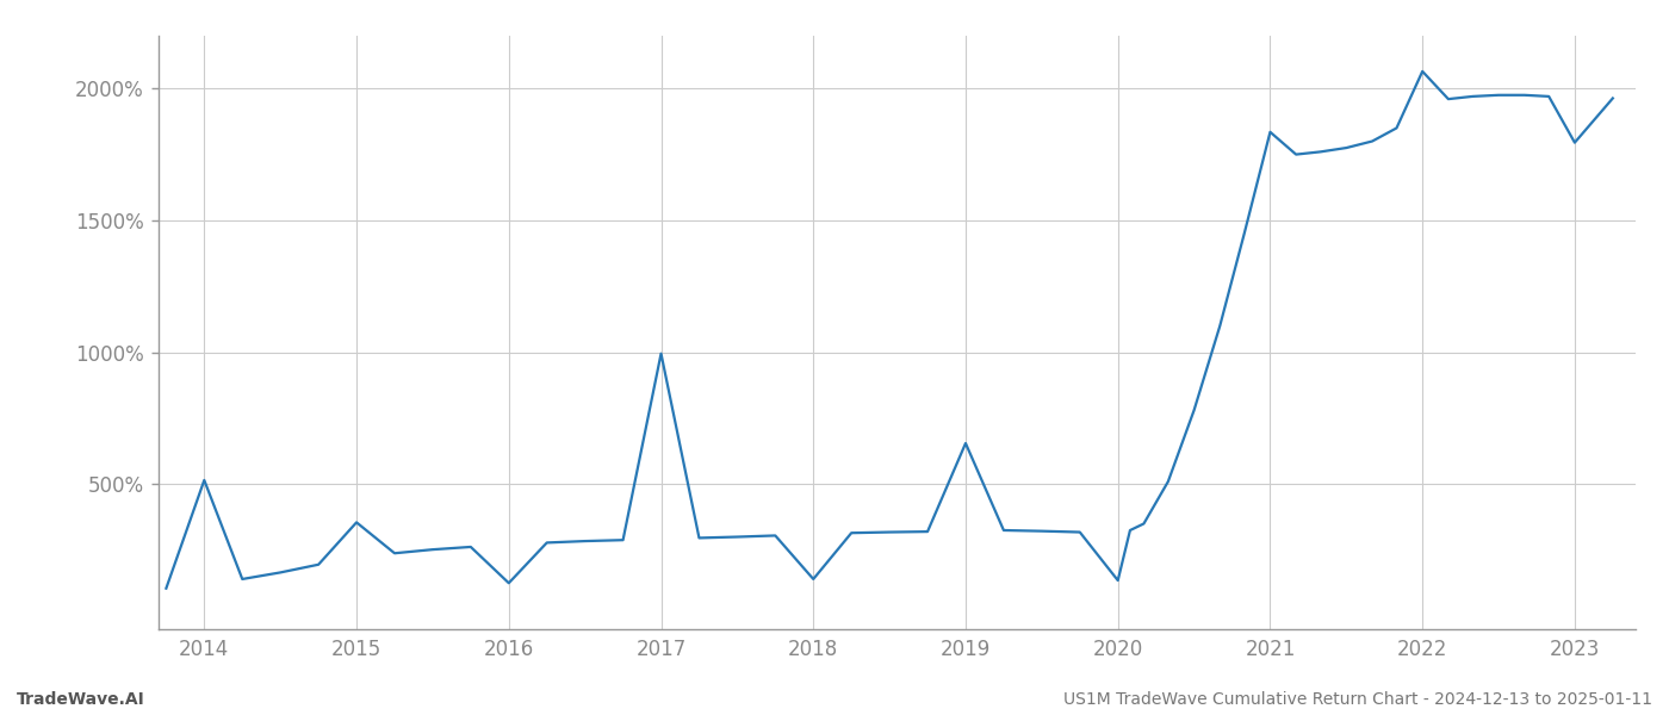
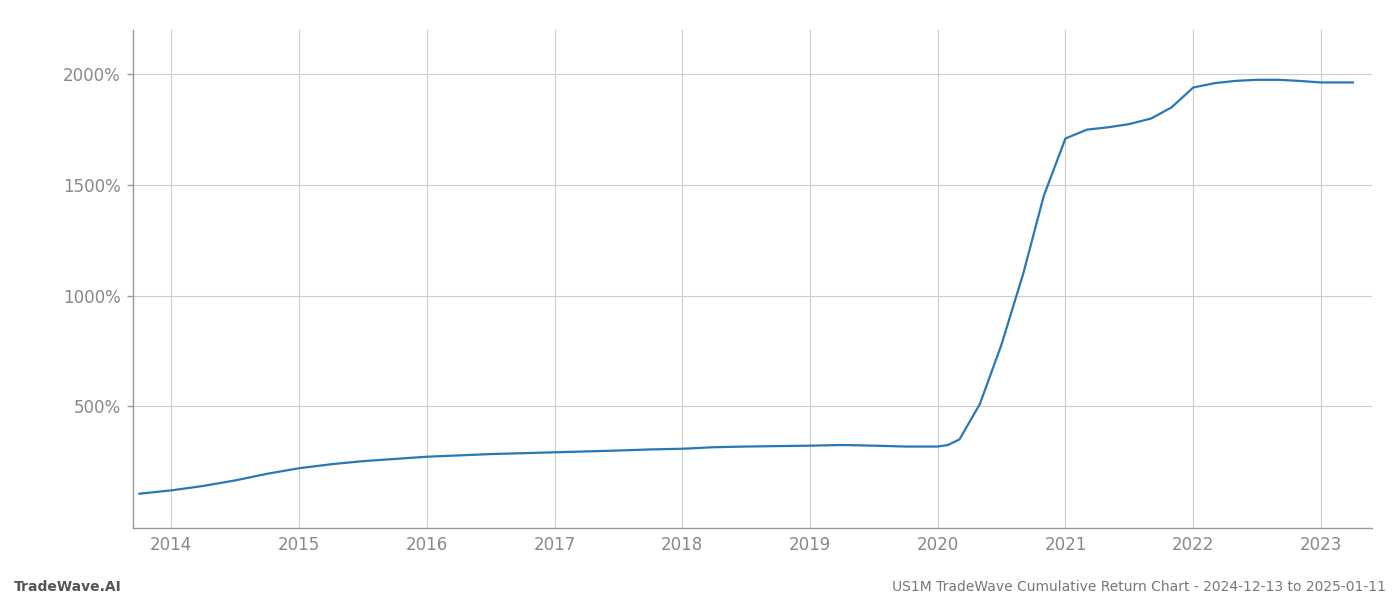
2014: 515% -> 120%
2015: 355% -> 220%
2016: 125% -> 272%
2017: 995% -> 292%
2018: 140% -> 308%
2019: 655% -> 322%
2020: 135% -> 318%
2021: 1835% -> 1710%
2022: 2065% -> 1940%
2023: 1795% -> 1963%
